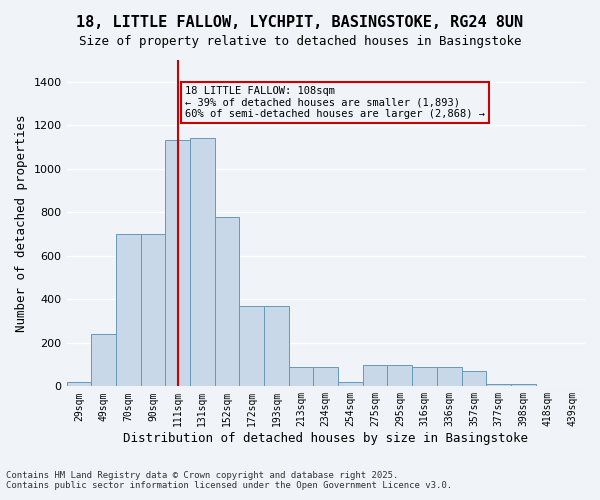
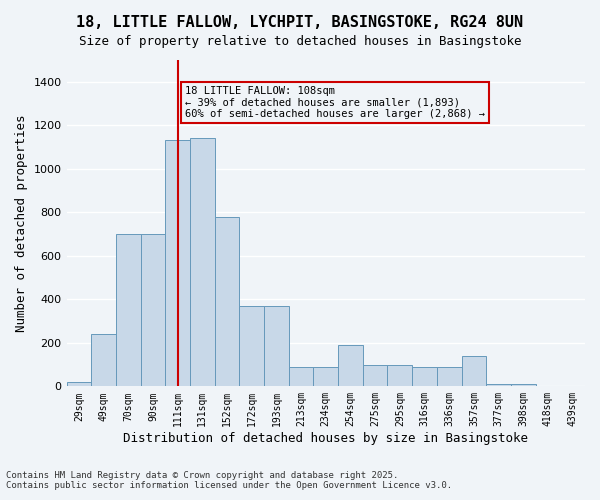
254sqm: 20 -> 190
357sqm: 70 -> 140
